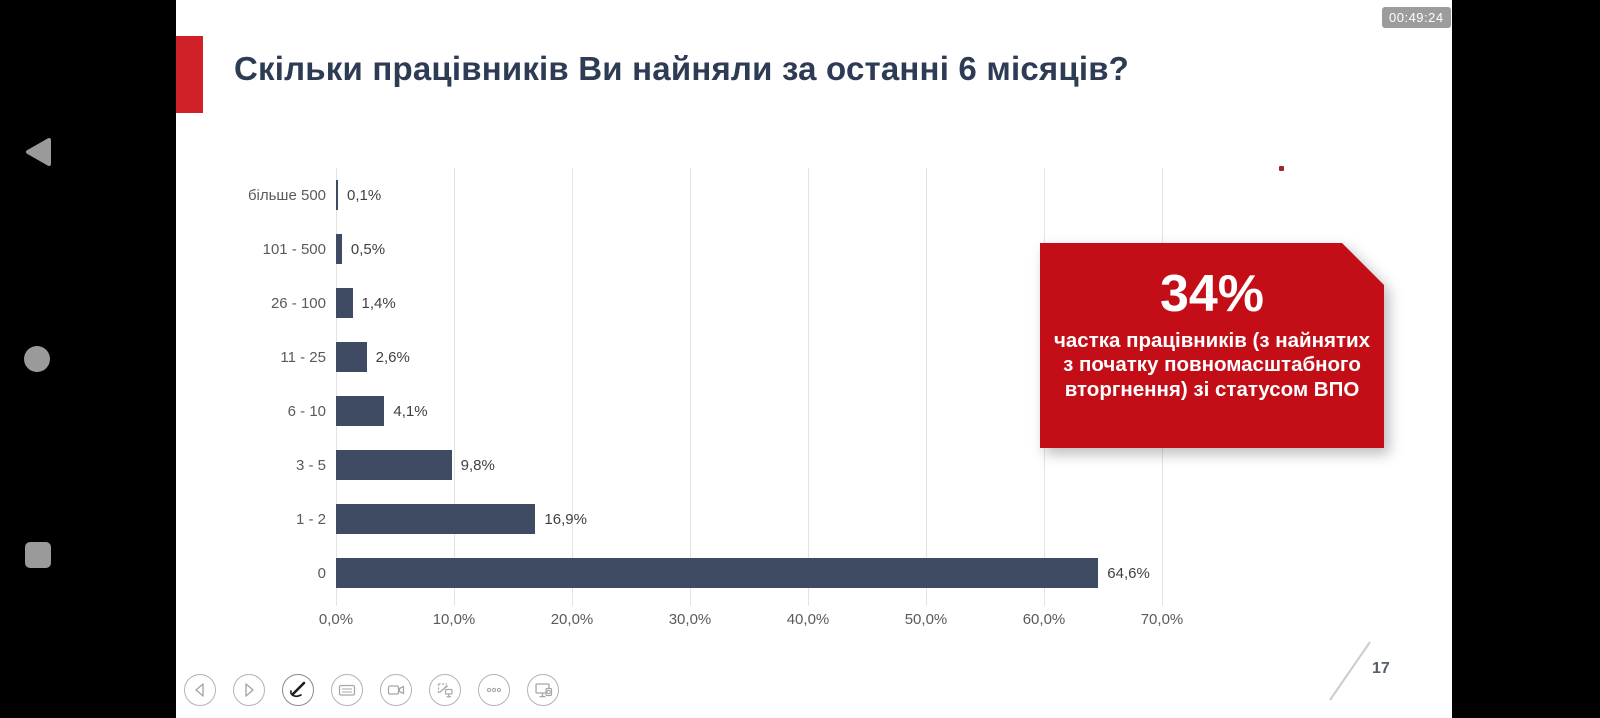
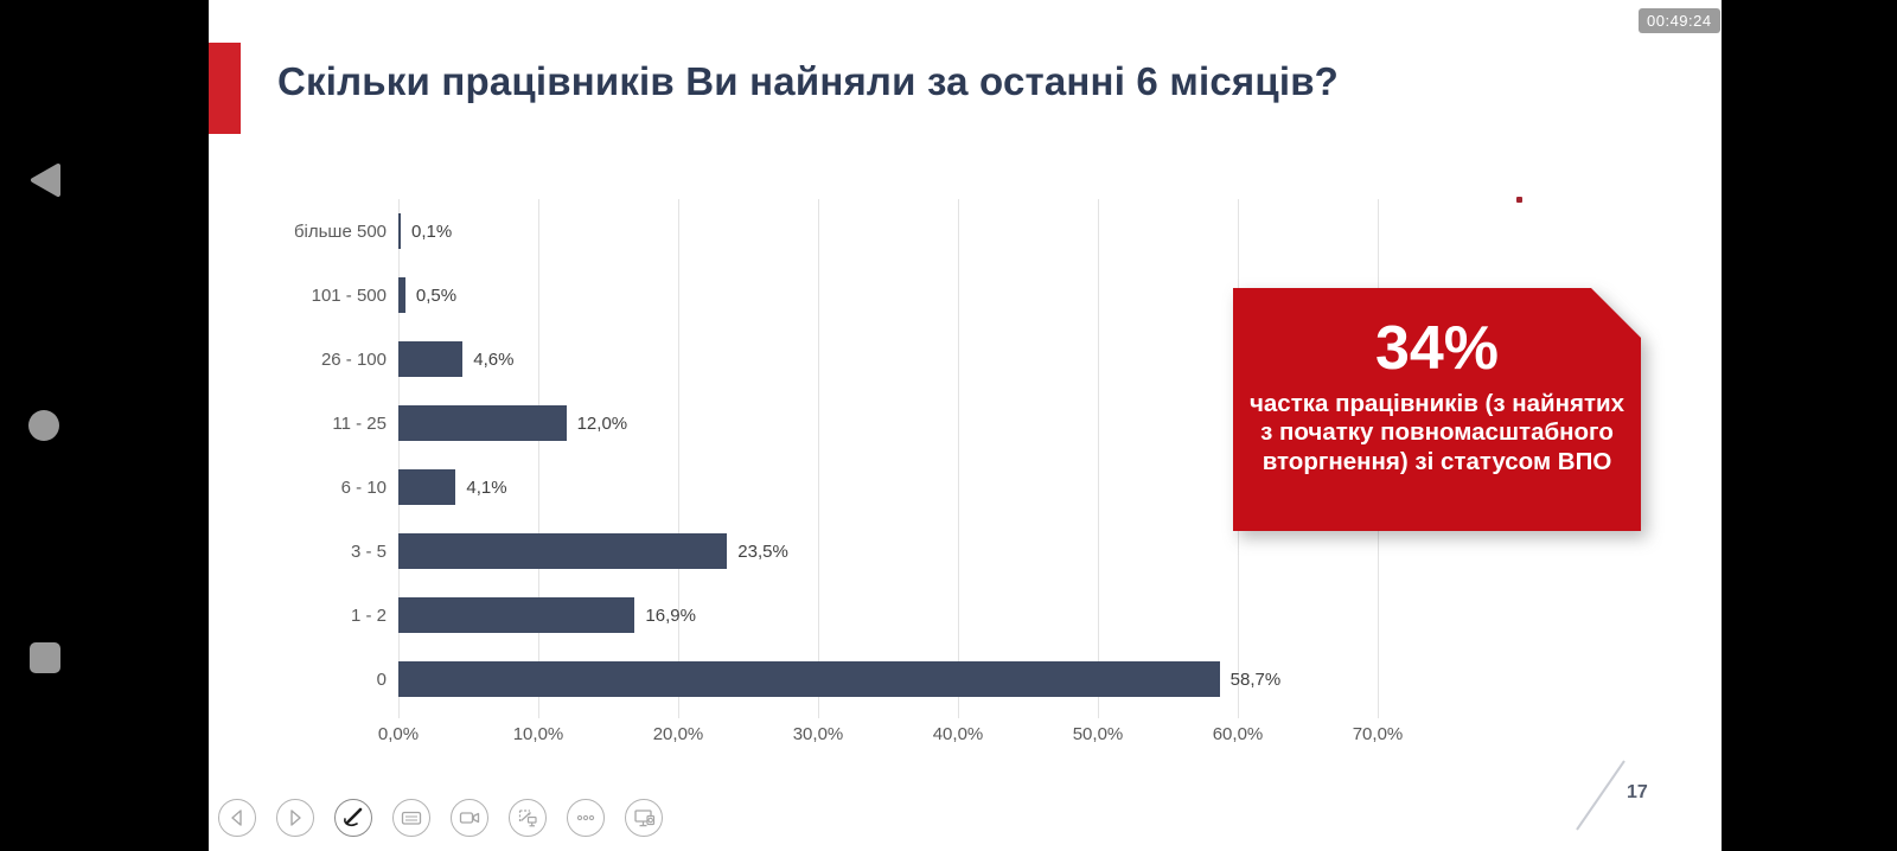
26 - 100: 1,4% -> 4,6%
11 - 25: 2,6% -> 12,0%
3 - 5: 9,8% -> 23,5%
0: 64,6% -> 58,7%
